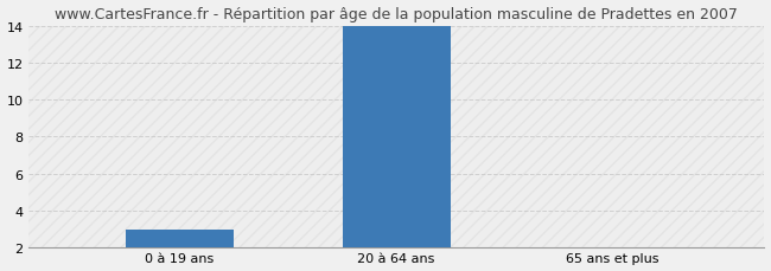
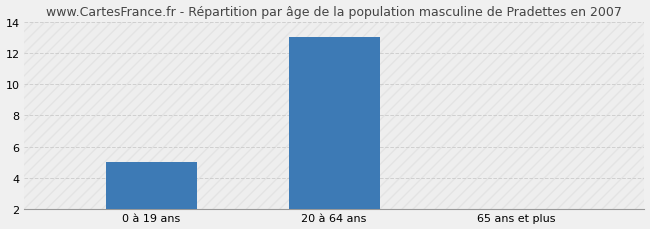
0 à 19 ans: 3 -> 5
20 à 64 ans: 14 -> 13
